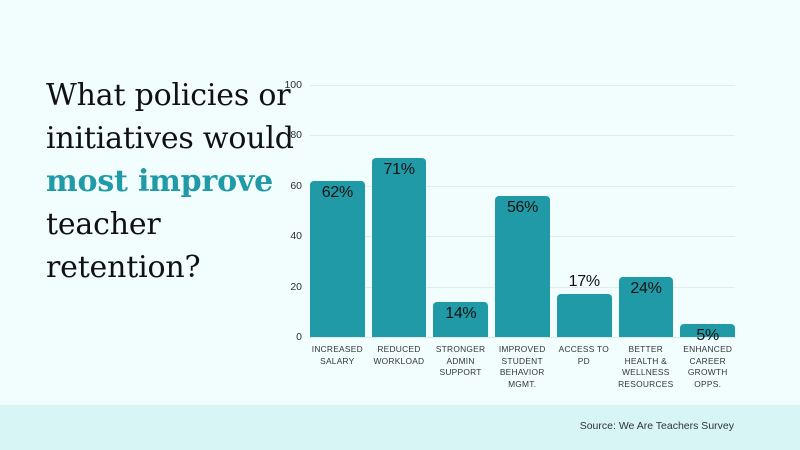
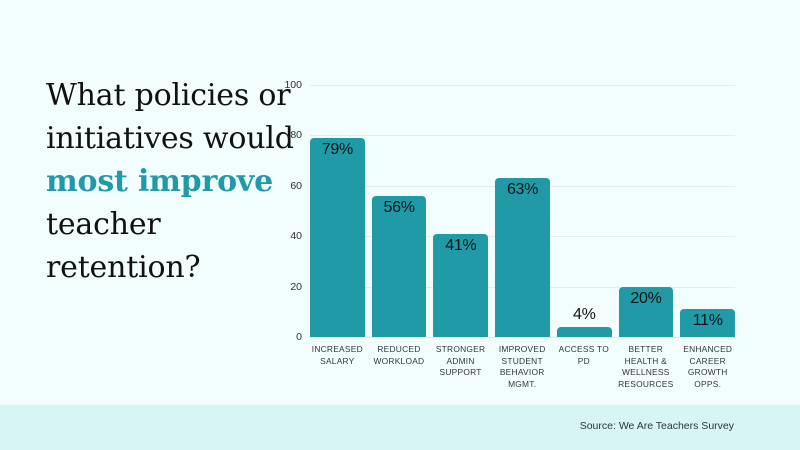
INCREASED SALARY: 62% -> 79%
REDUCED WORKLOAD: 71% -> 56%
STRONGER ADMIN SUPPORT: 14% -> 41%
IMPROVED STUDENT BEHAVIOR MGMT.: 56% -> 63%
ACCESS TO PD: 17% -> 4%
BETTER HEALTH & WELLNESS RESOURCES: 24% -> 20%
ENHANCED CAREER GROWTH OPPS.: 5% -> 11%
